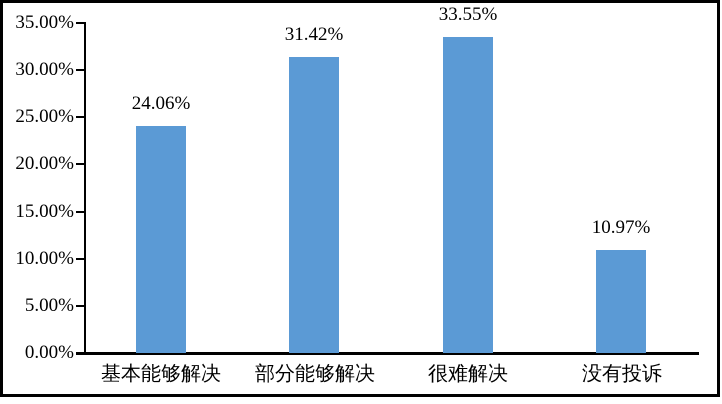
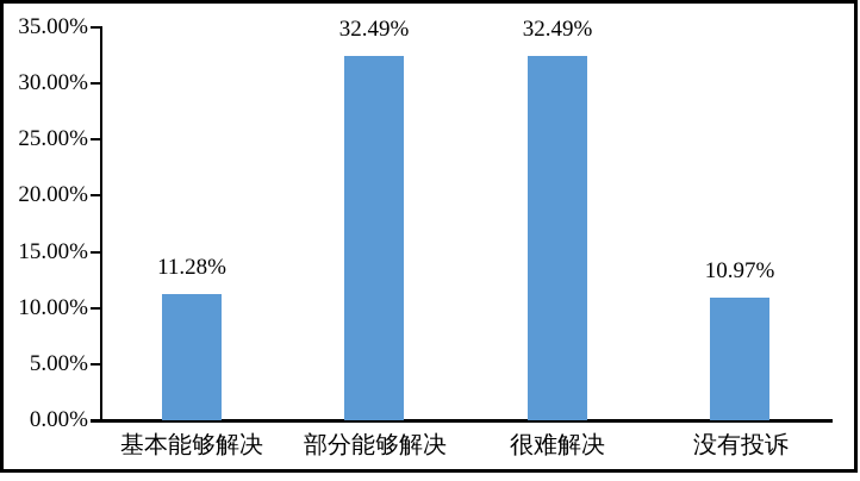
基本能够解决: 24.06% -> 11.28%
部分能够解决: 31.42% -> 32.49%
很难解决: 33.55% -> 32.49%
